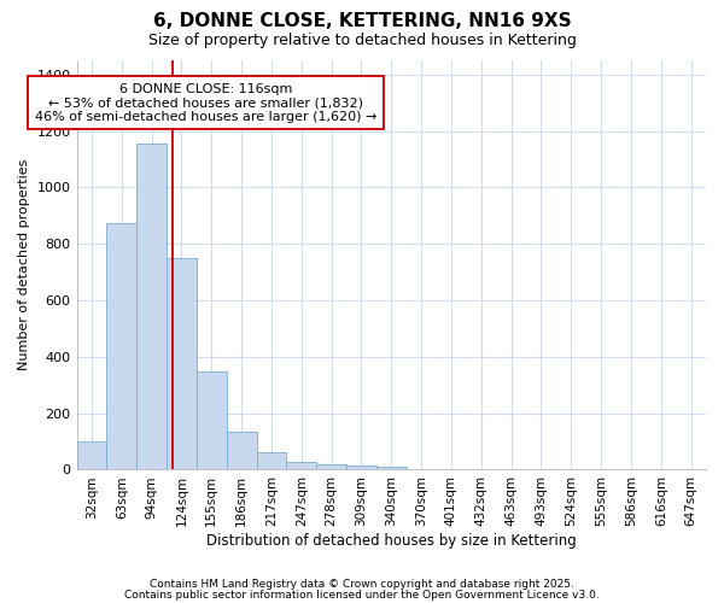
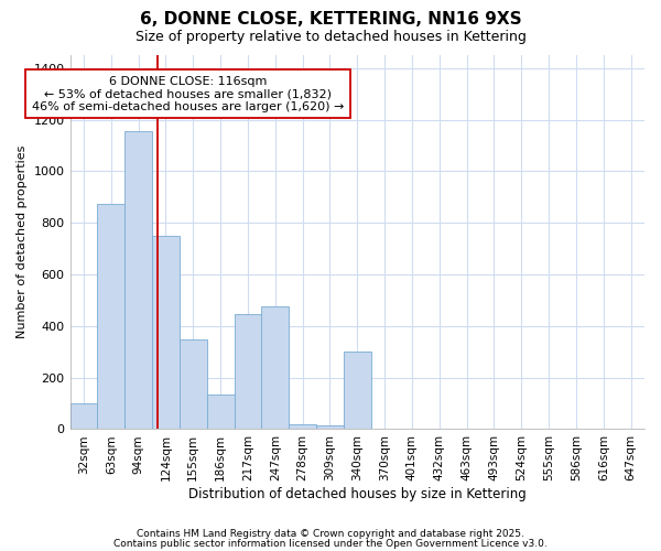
217sqm: 60 -> 445
247sqm: 28 -> 475
340sqm: 10 -> 300
